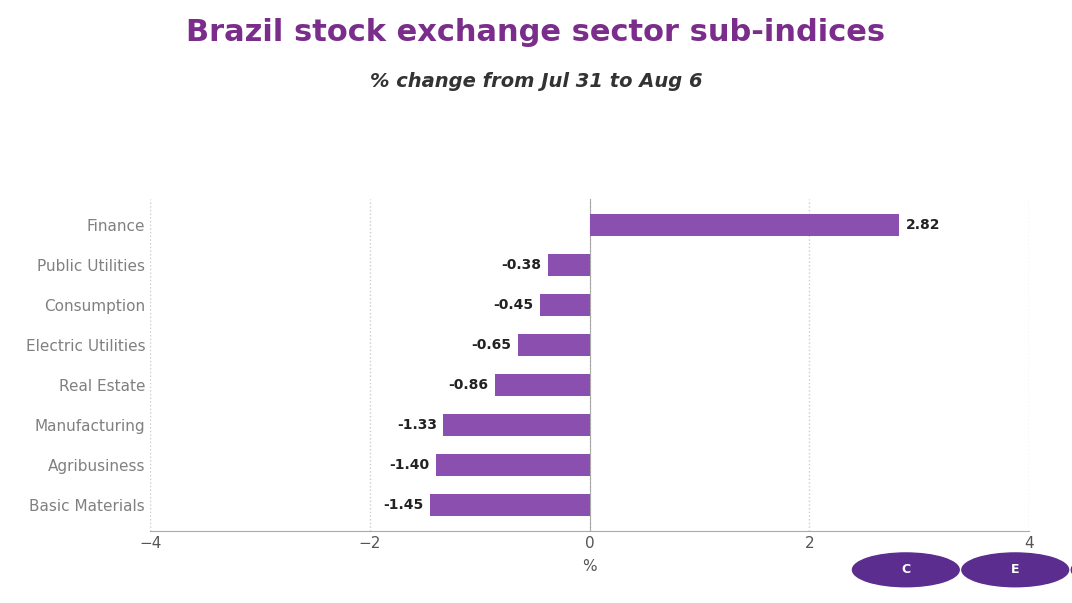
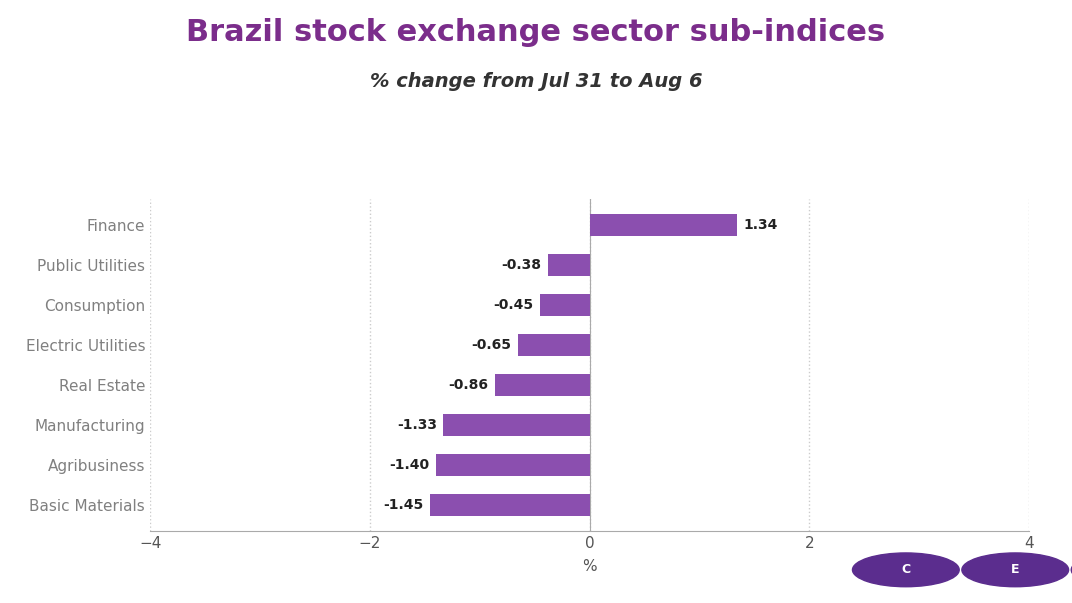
Finance: 2.82 -> 1.34
